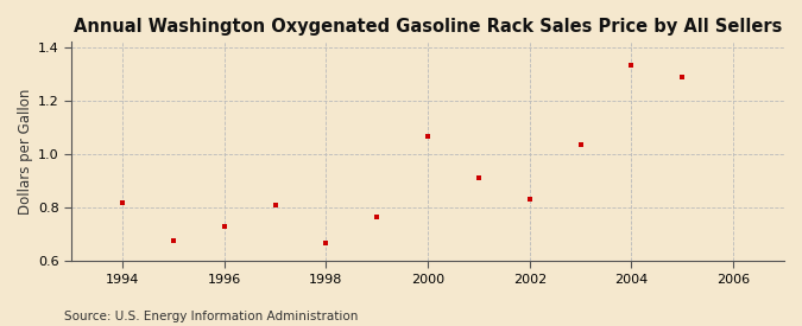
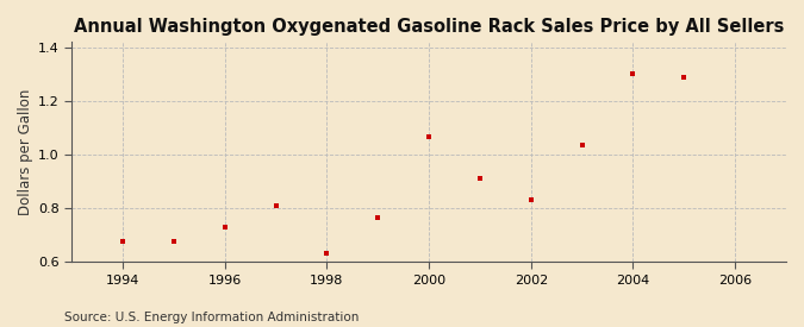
1994: 0.820 -> 0.676
1998: 0.670 -> 0.634
2004: 1.335 -> 1.302
